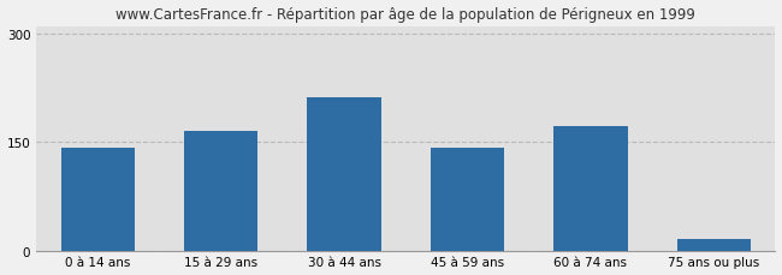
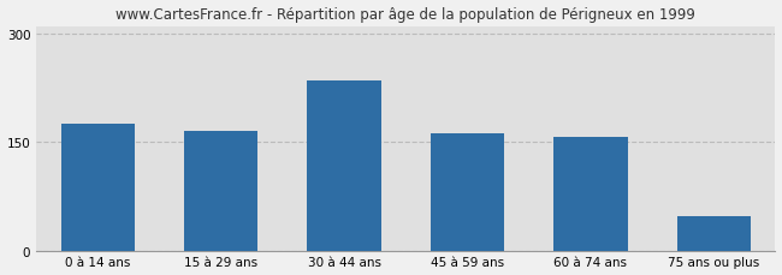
0 à 14 ans: 142 -> 175
30 à 44 ans: 212 -> 235
45 à 59 ans: 142 -> 162
60 à 74 ans: 172 -> 157
75 ans ou plus: 16 -> 47
